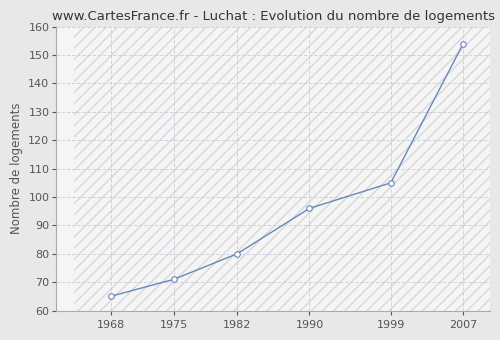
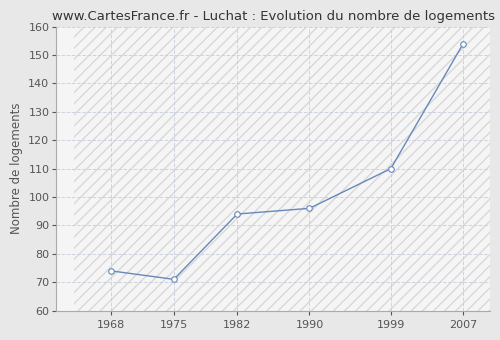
1968: 65 -> 74
1982: 80 -> 94
1999: 105 -> 110
